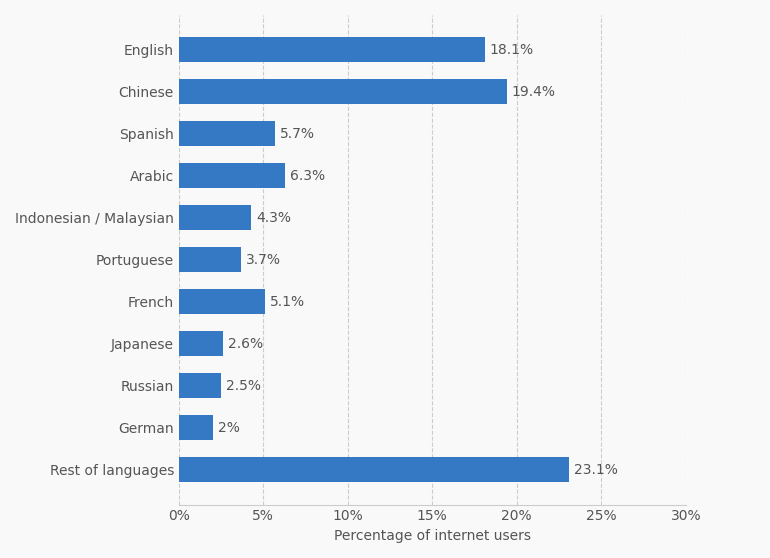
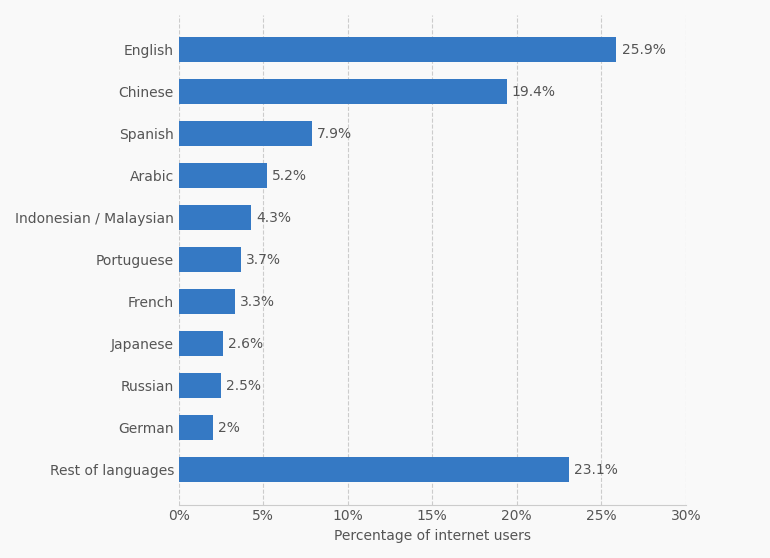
English: 18.1% -> 25.9%
Spanish: 5.7% -> 7.9%
Arabic: 6.3% -> 5.2%
French: 5.1% -> 3.3%
